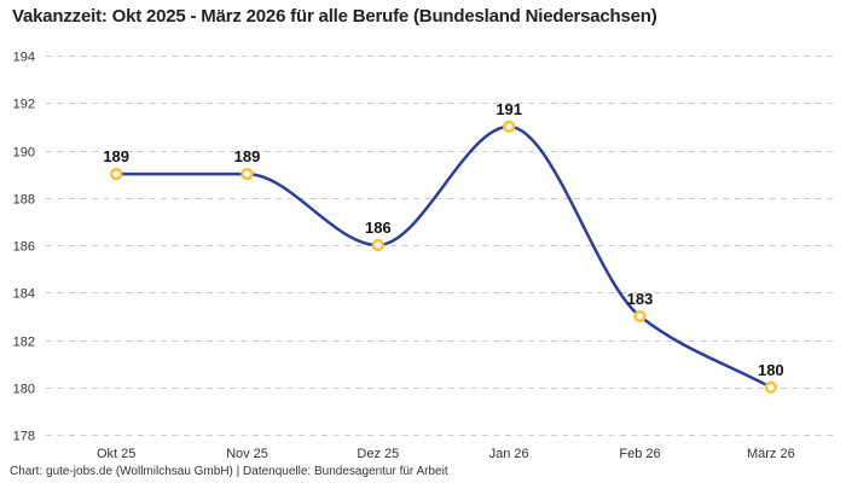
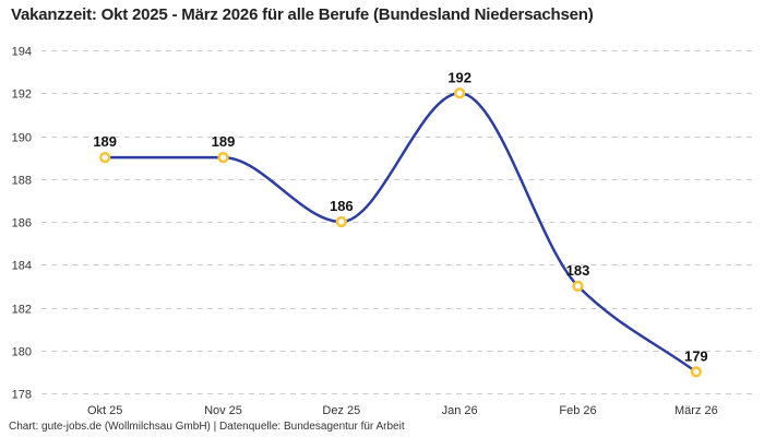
Jan 26: 191 -> 192
März 26: 180 -> 179
